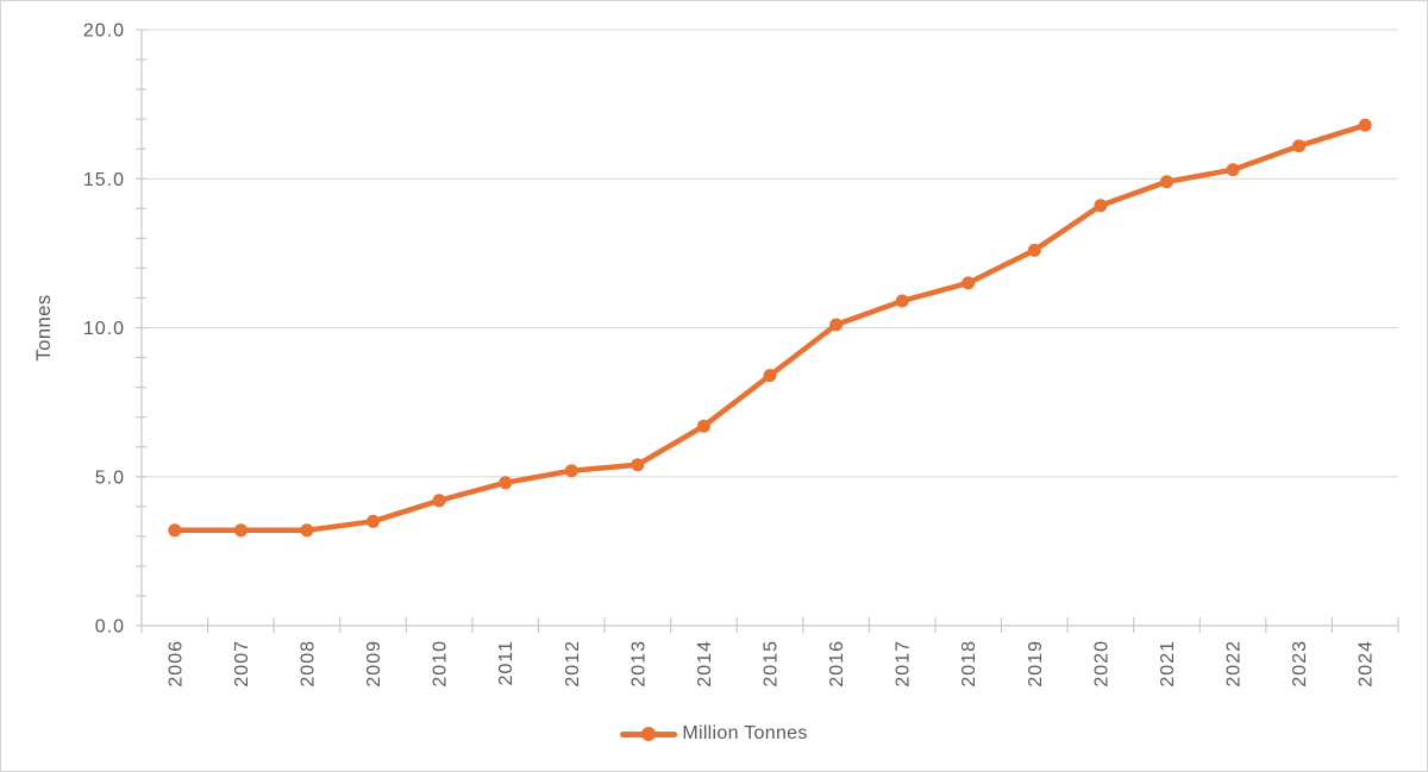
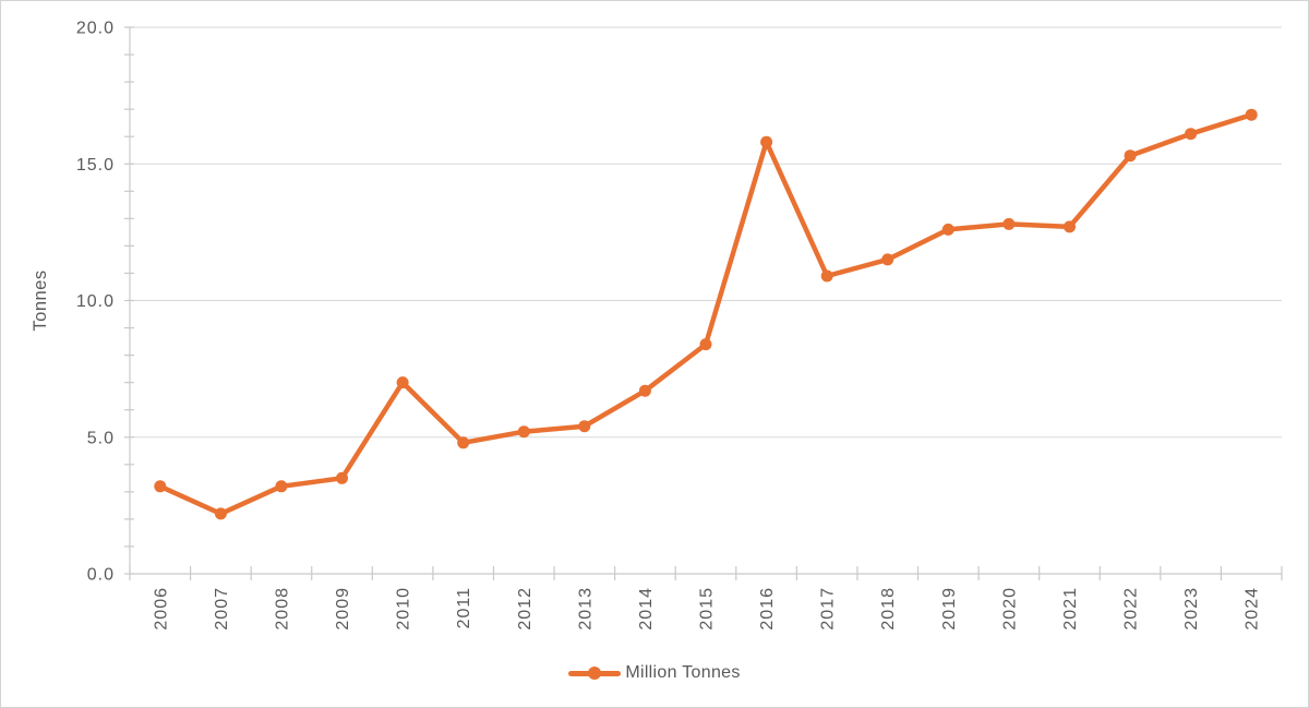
2007: 3.2 -> 2.2
2010: 4.2 -> 7.0
2016: 10.1 -> 15.8
2020: 14.1 -> 12.8
2021: 14.9 -> 12.7
